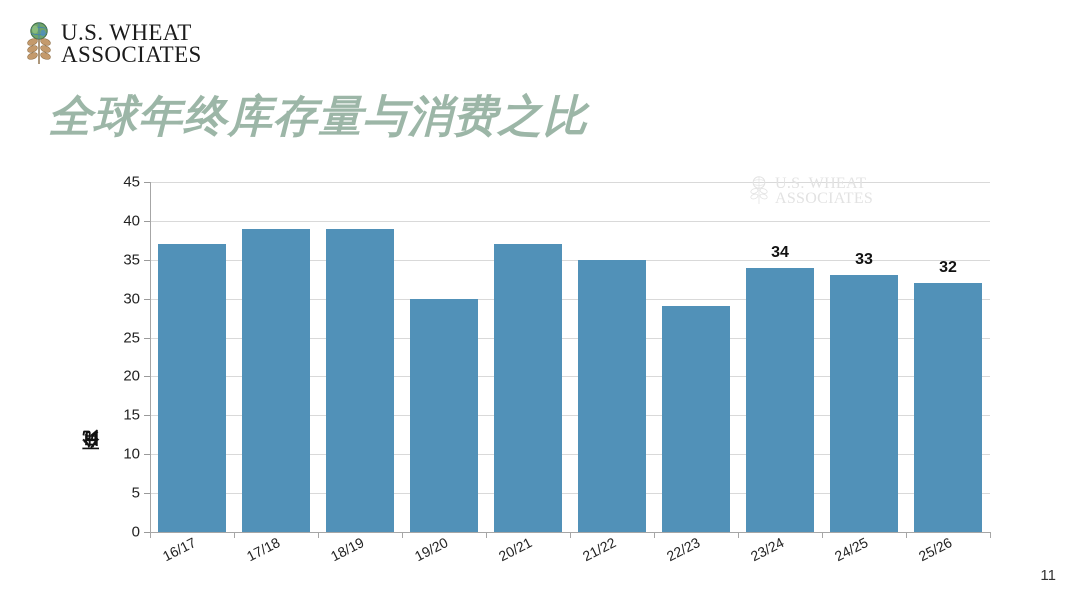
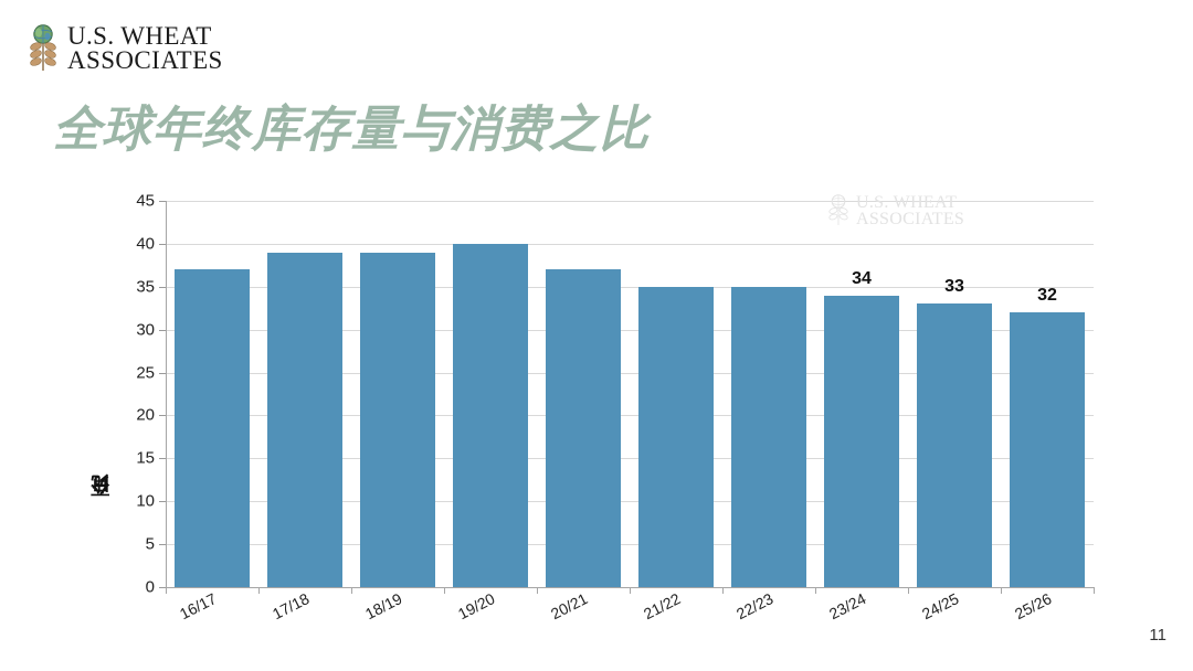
19/20: 30 -> 40
22/23: 29 -> 35
